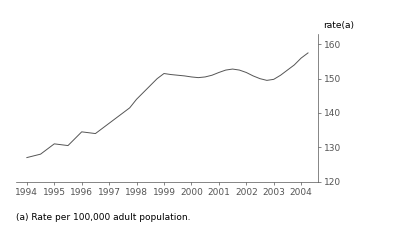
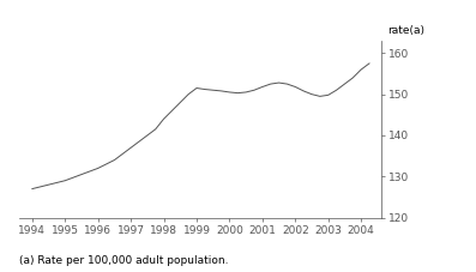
1995: 131.0 -> 129.0
1996: 134.5 -> 132.0
